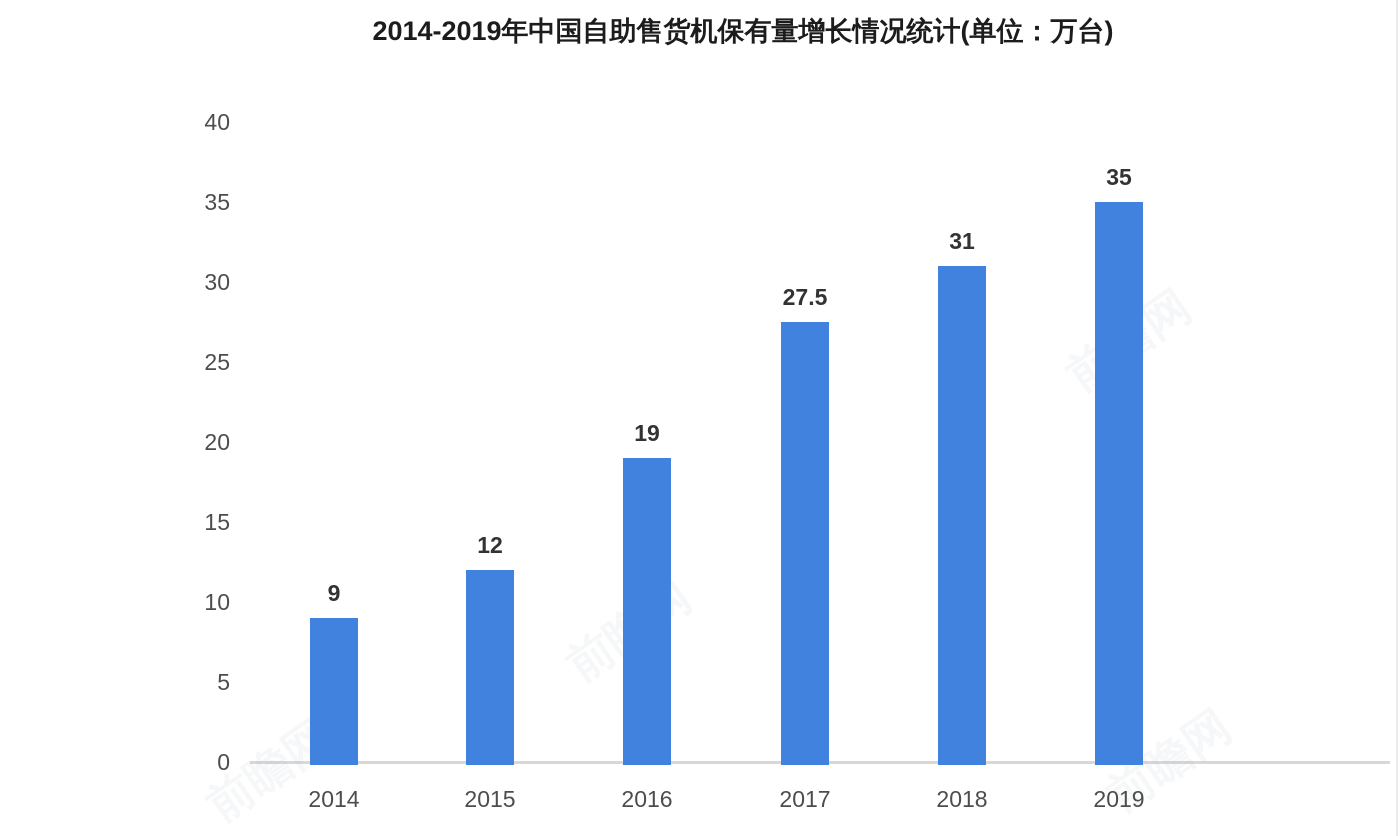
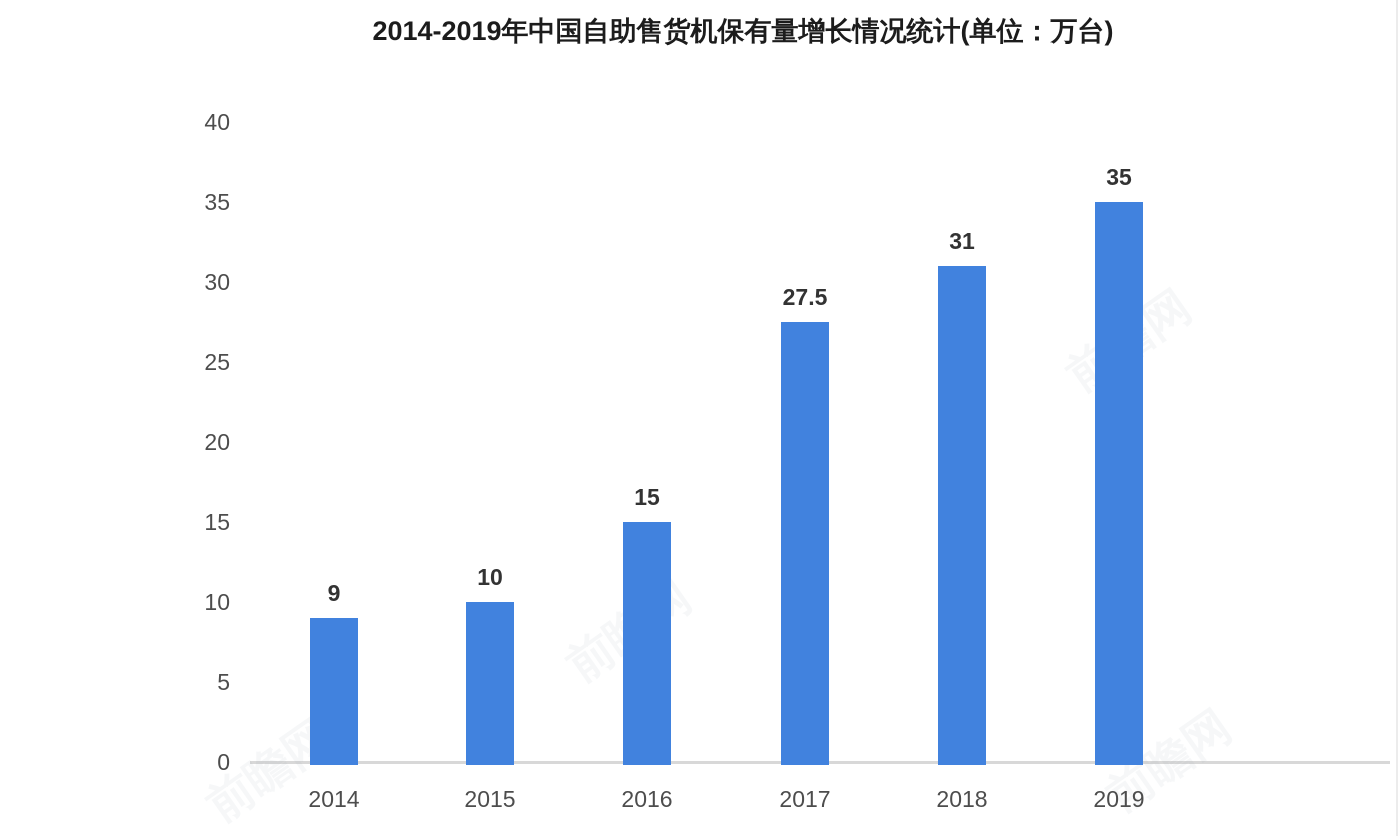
2015: 12 -> 10
2016: 19 -> 15
